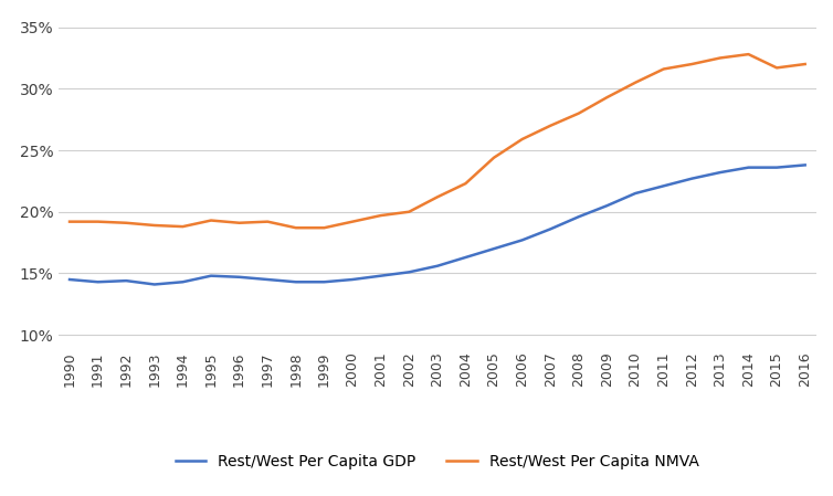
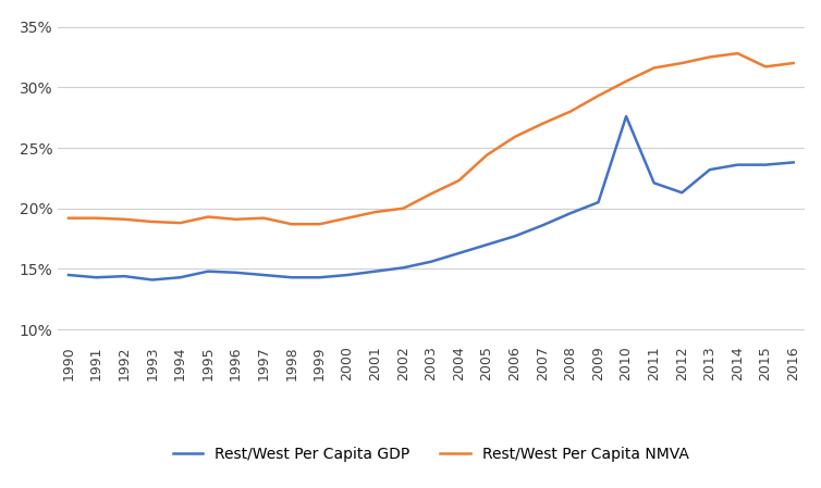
Rest/West Per Capita GDP/2010: 21.5% -> 27.6%
Rest/West Per Capita GDP/2012: 22.7% -> 21.3%
